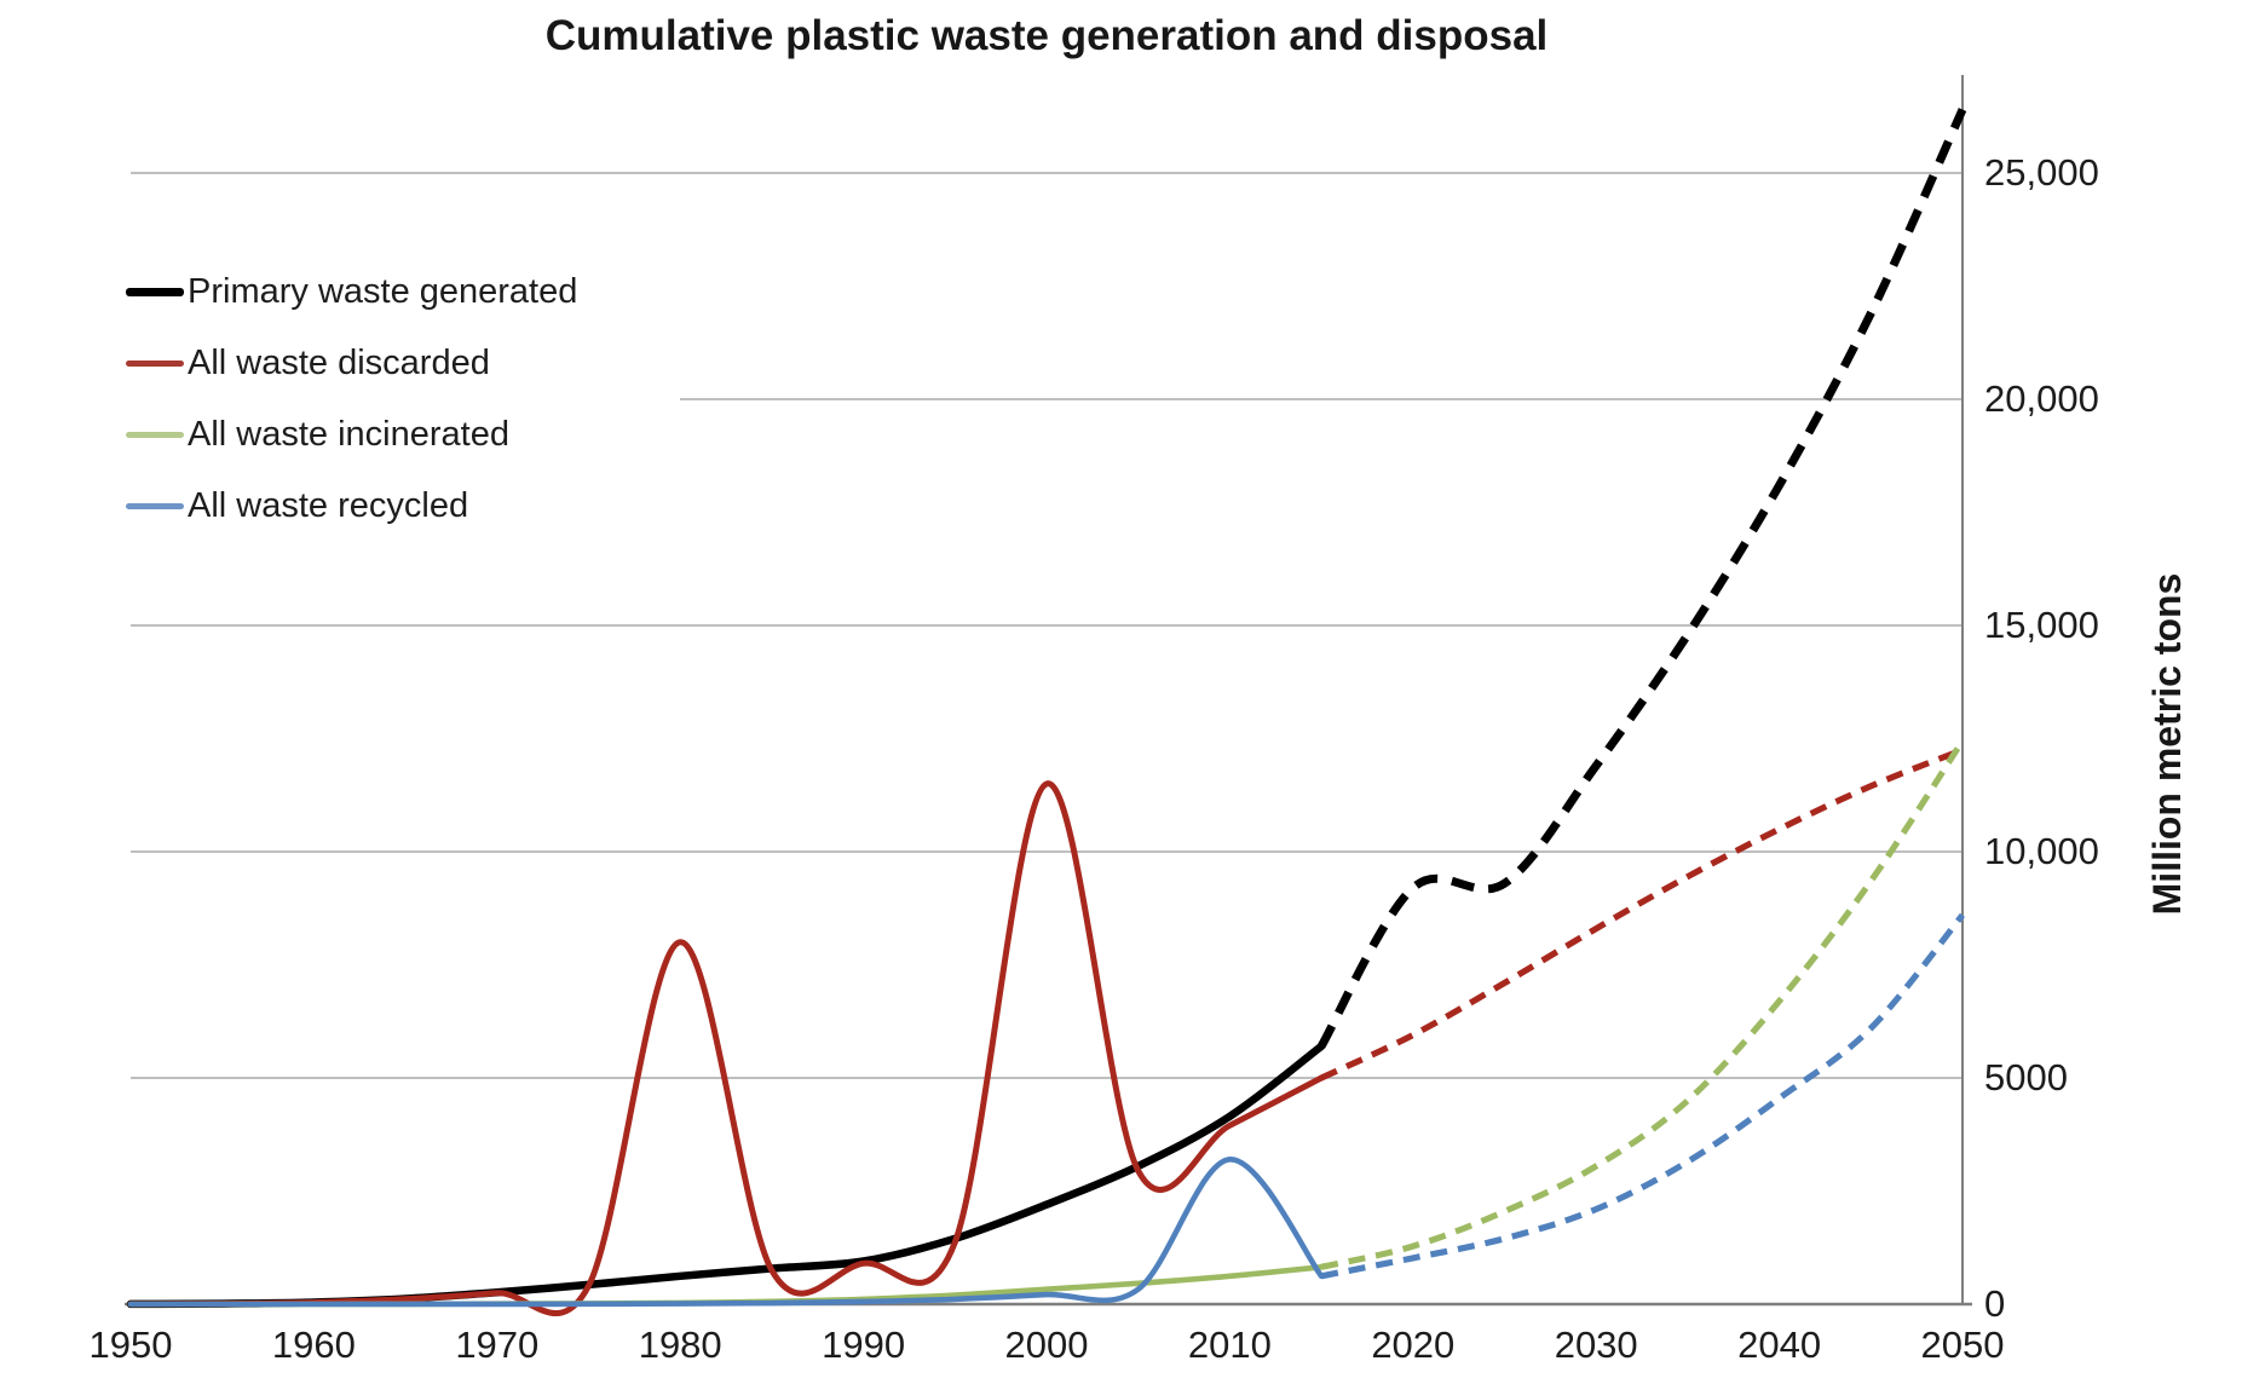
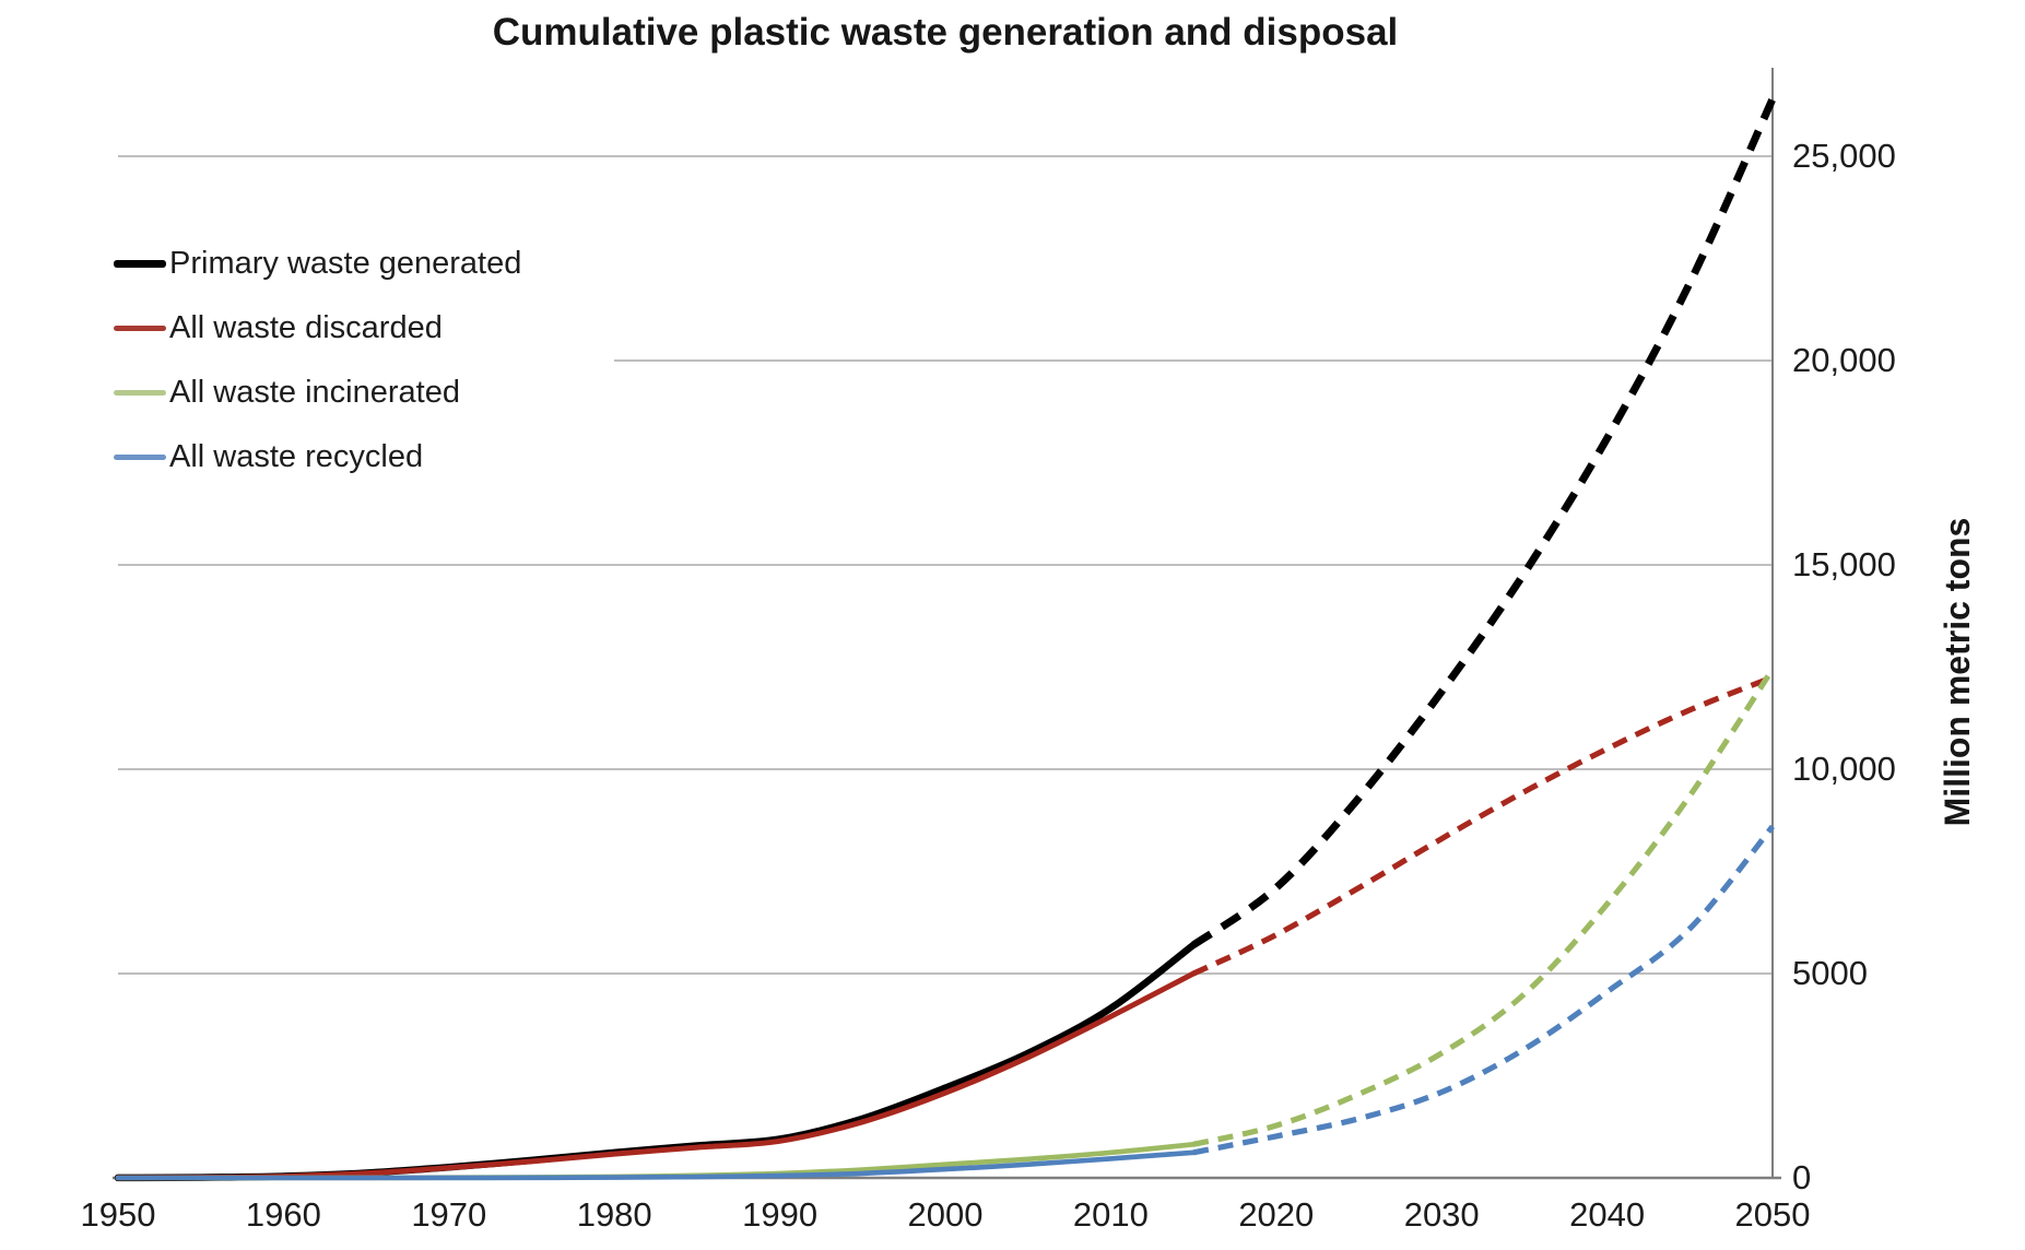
All waste discarded/1980: 8000 -> 600
All waste discarded/2000: 11500 -> 2100
All waste recycled/2010: 3200 -> 500
Primary waste generated/2020: 9200 -> 7100
